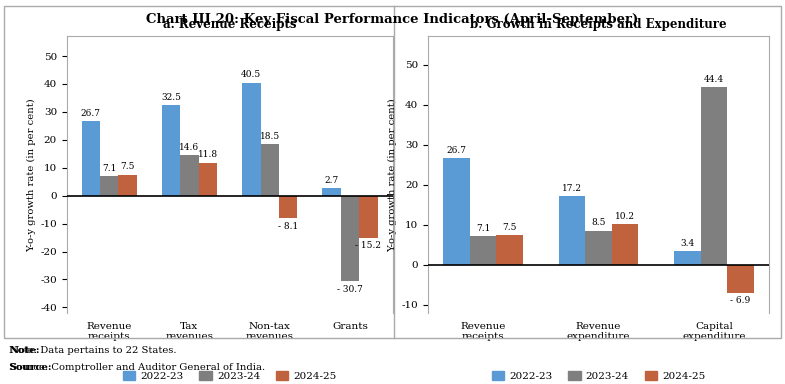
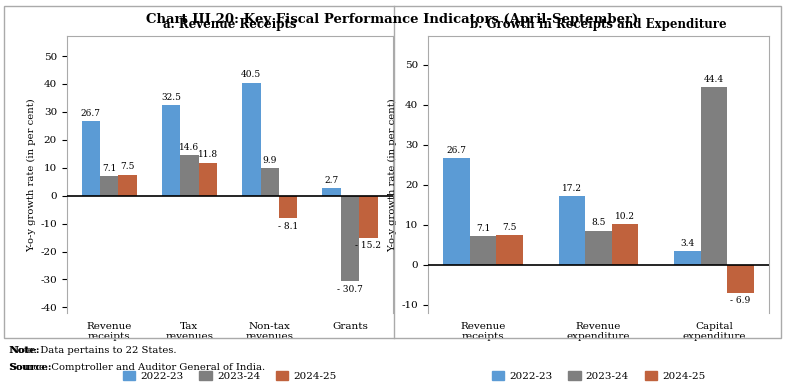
2023-24/Non-tax revenues: 18.5 -> 9.9
